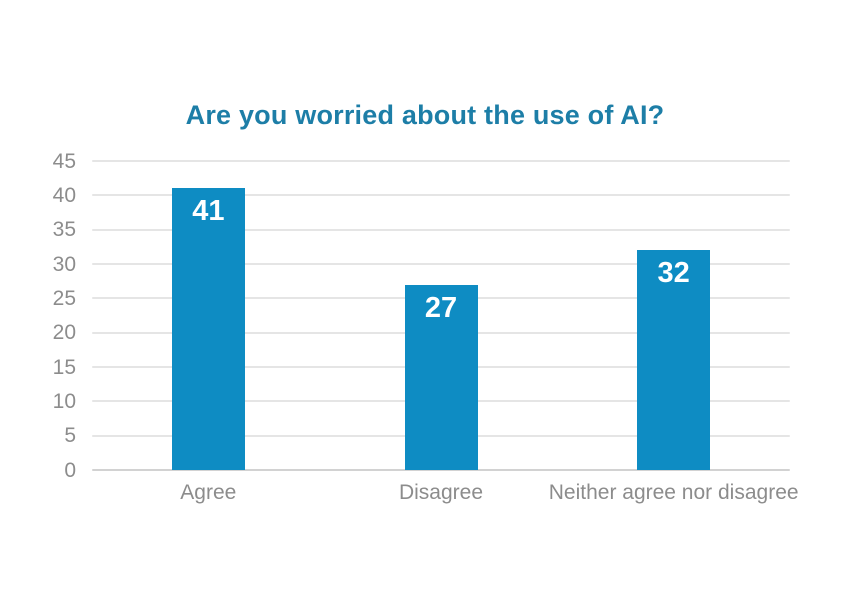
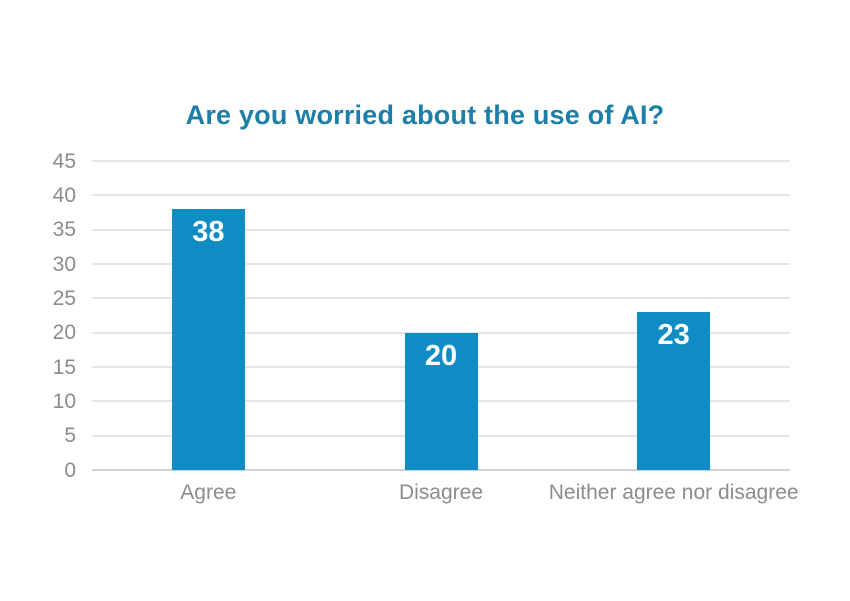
Agree: 41 -> 38
Disagree: 27 -> 20
Neither agree nor disagree: 32 -> 23
